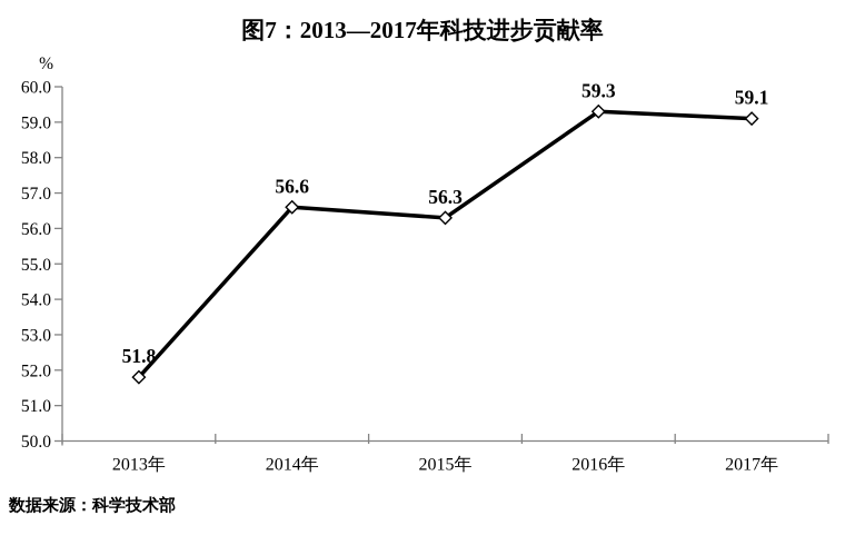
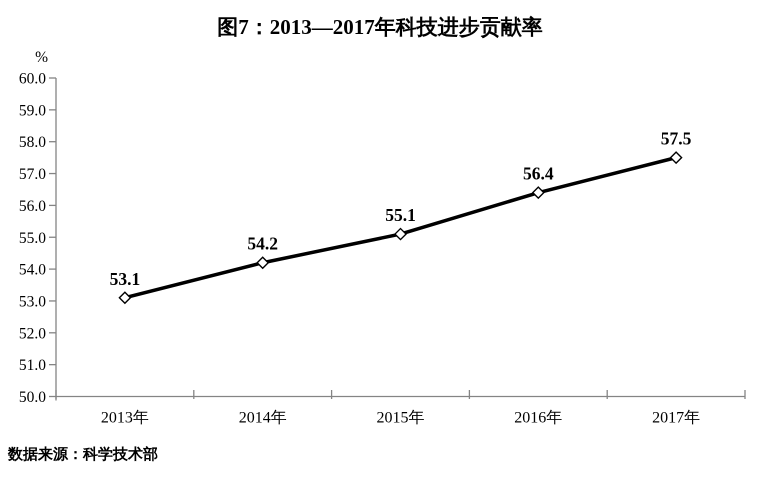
2013年: 51.8 -> 53.1
2014年: 56.6 -> 54.2
2015年: 56.3 -> 55.1
2016年: 59.3 -> 56.4
2017年: 59.1 -> 57.5
